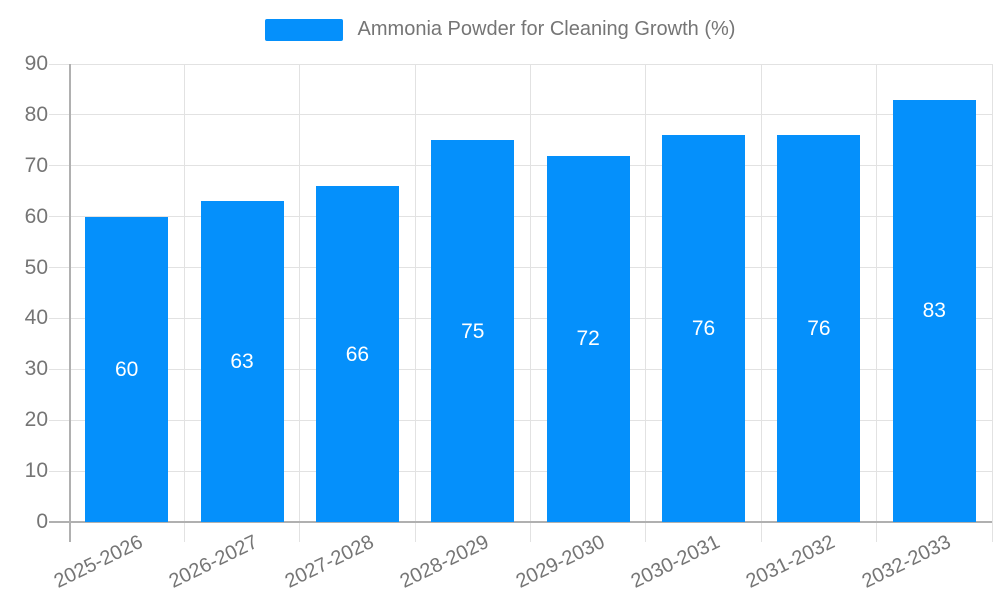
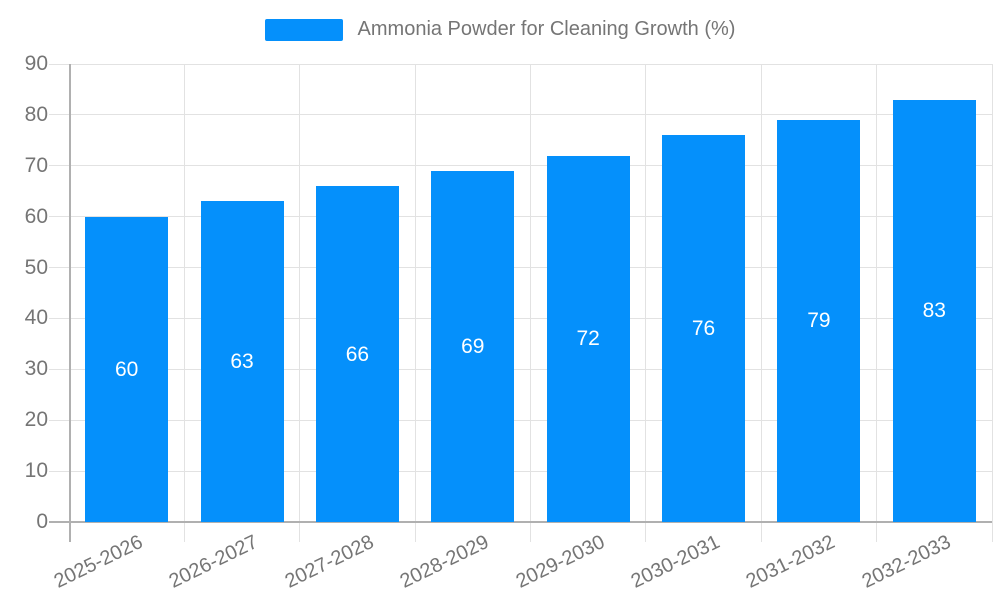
2028-2029: 75 -> 69
2031-2032: 76 -> 79
